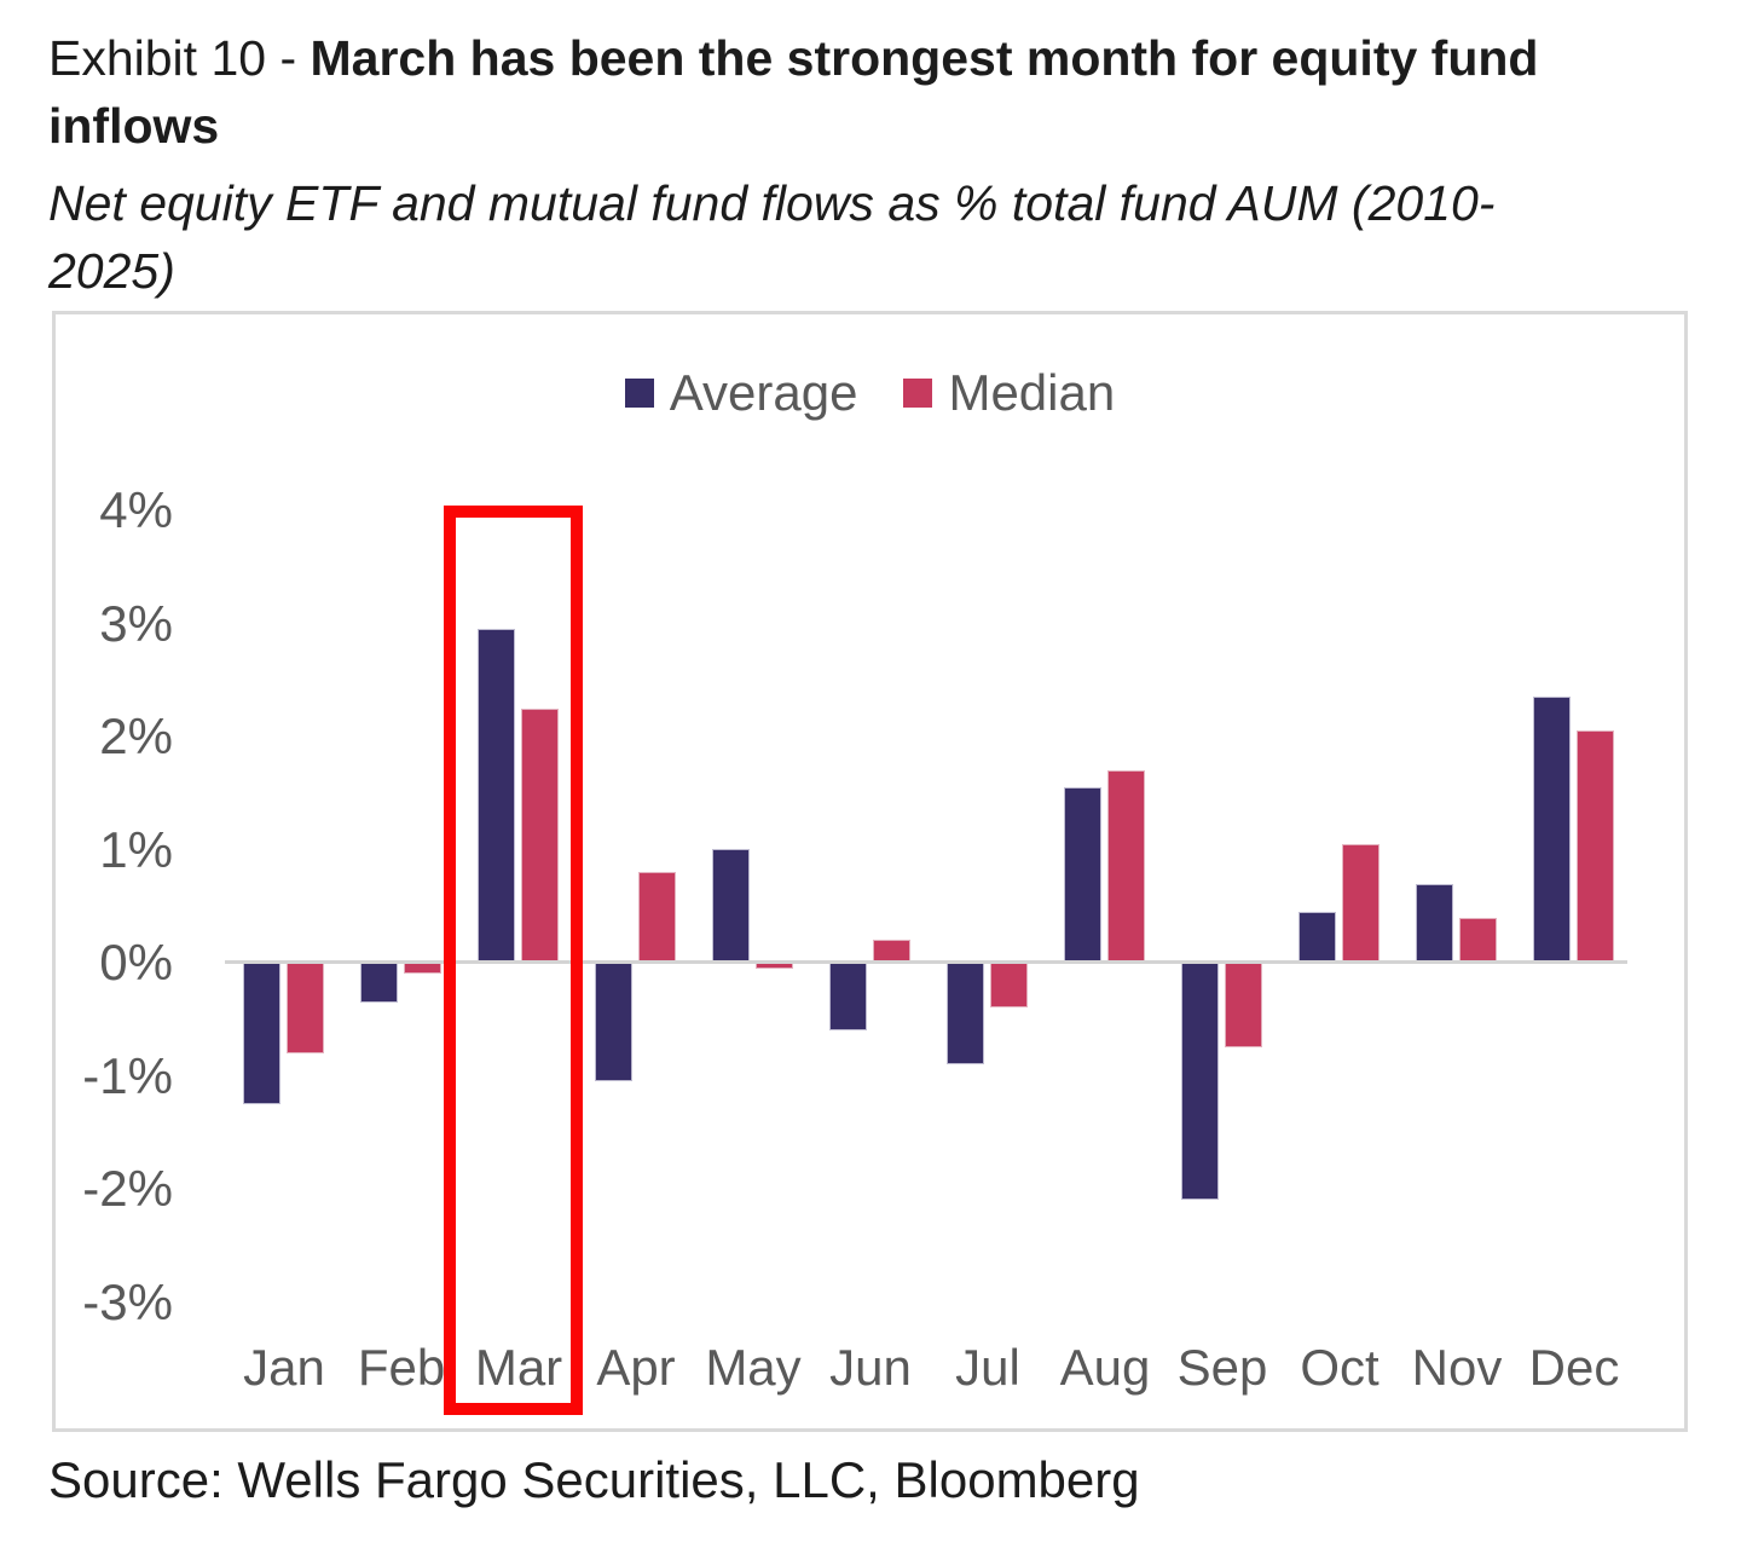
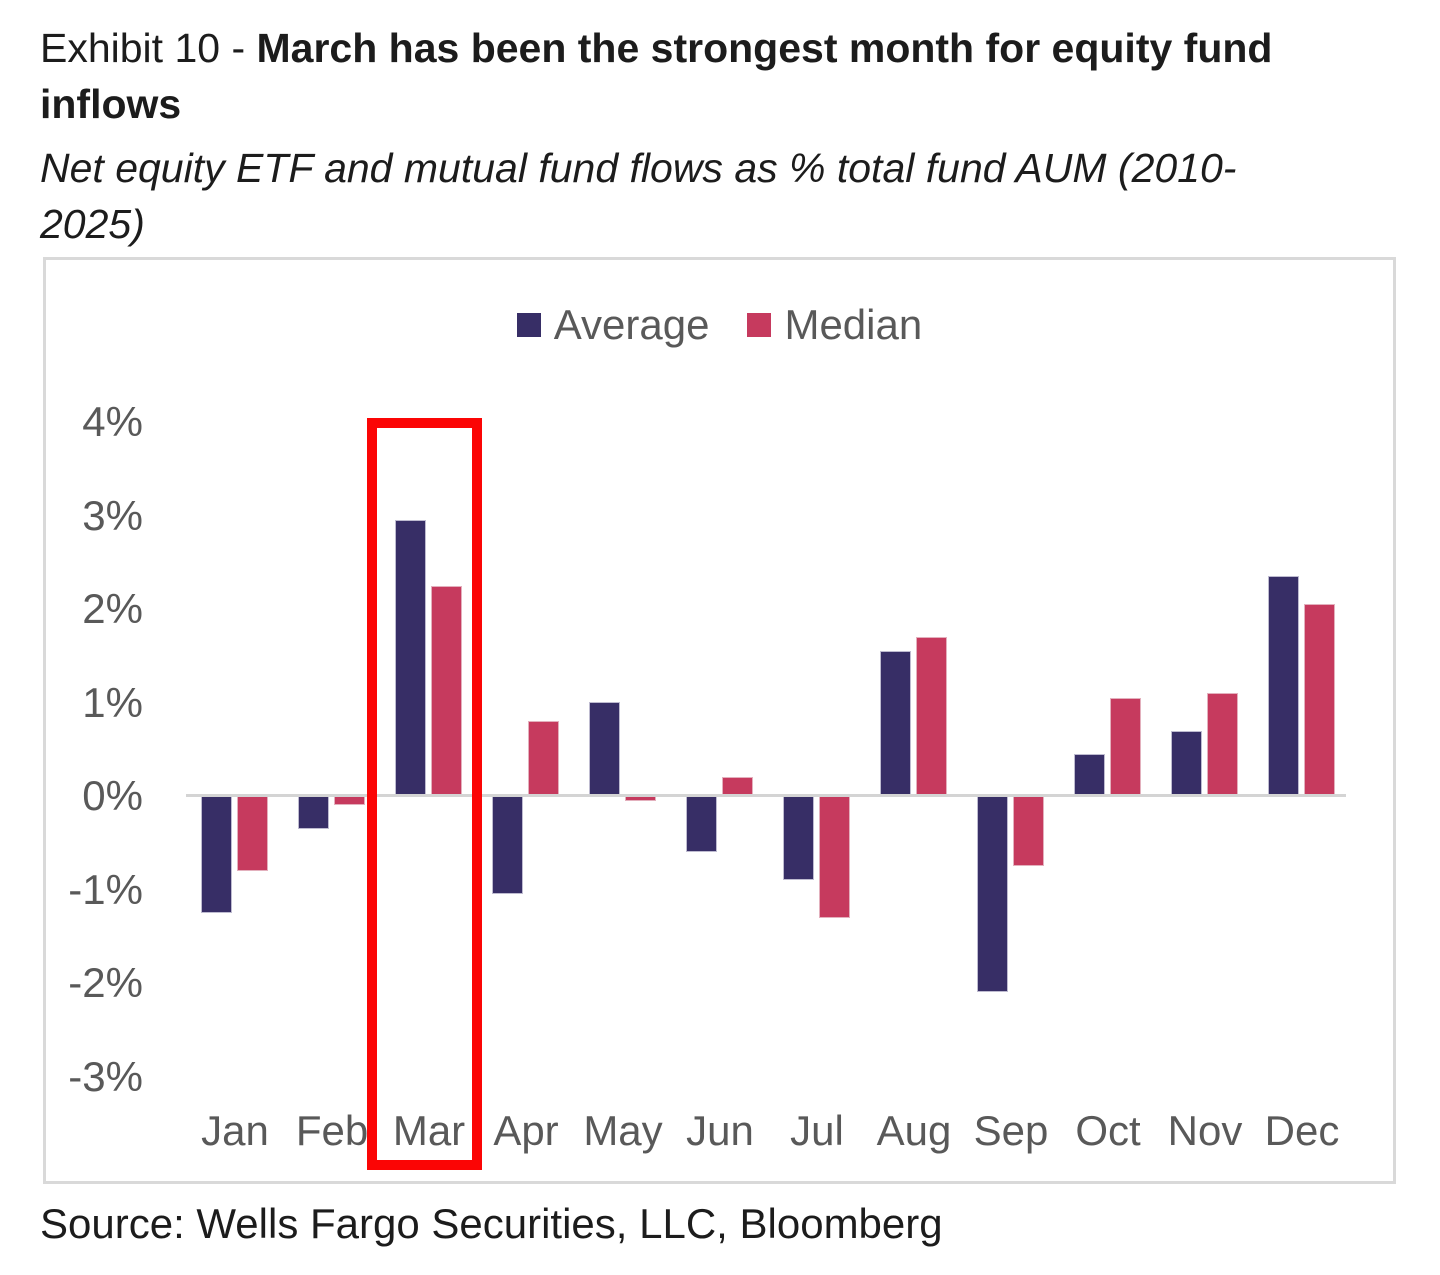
Median/Jul: -0.4% -> -1.3%
Median/Nov: 0.4% -> 1.1%
